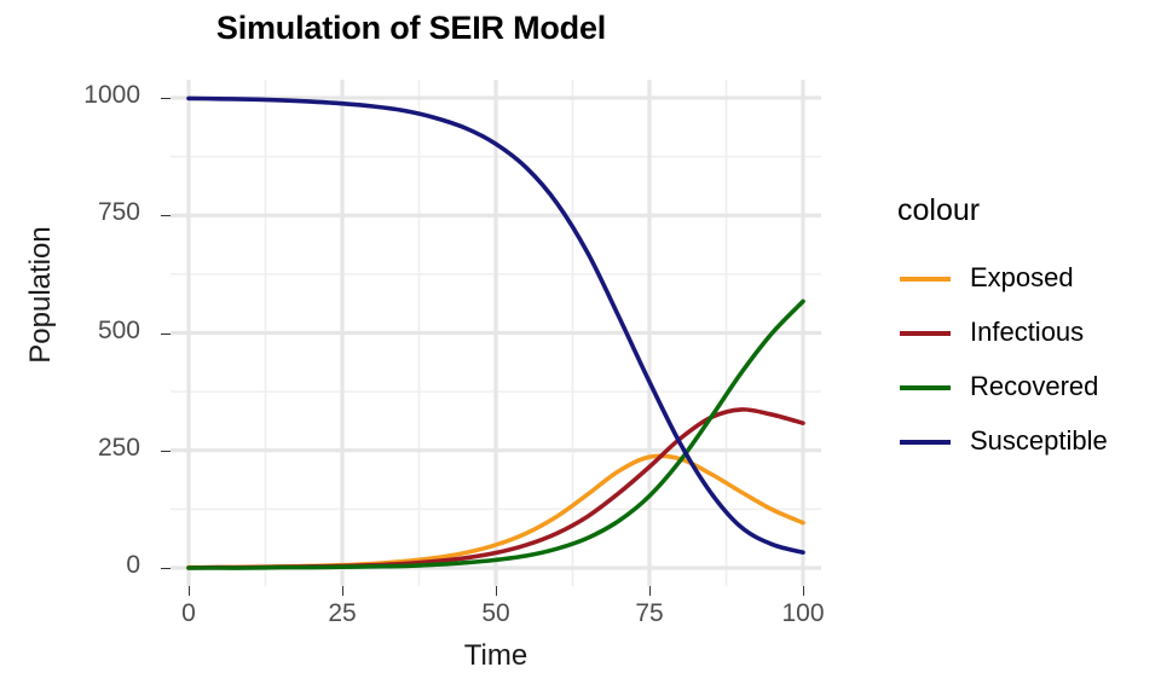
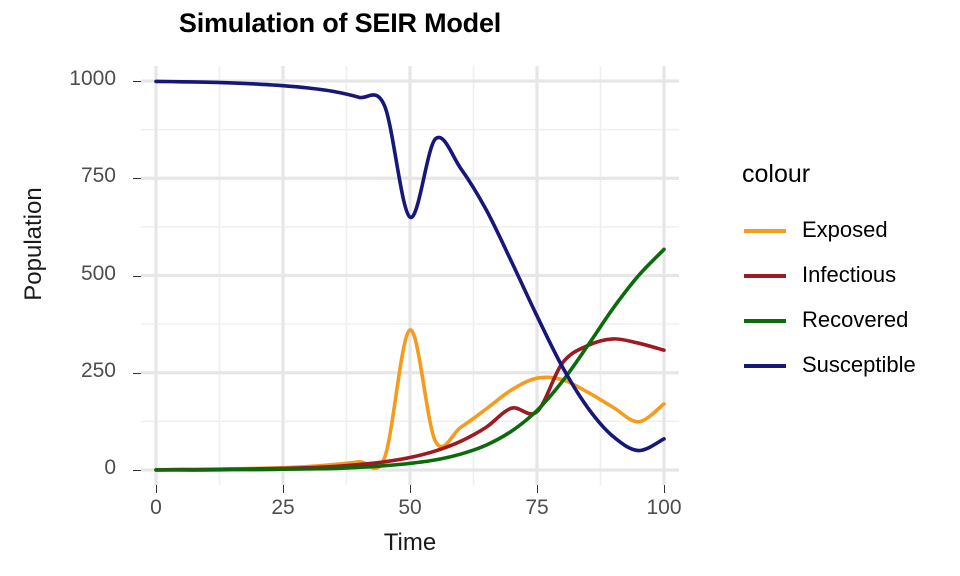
Exposed/50: 50 -> 360
Susceptible/50: 900 -> 650
Infectious/75: 220 -> 150
Exposed/100: 100 -> 170
Susceptible/100: 30 -> 80
